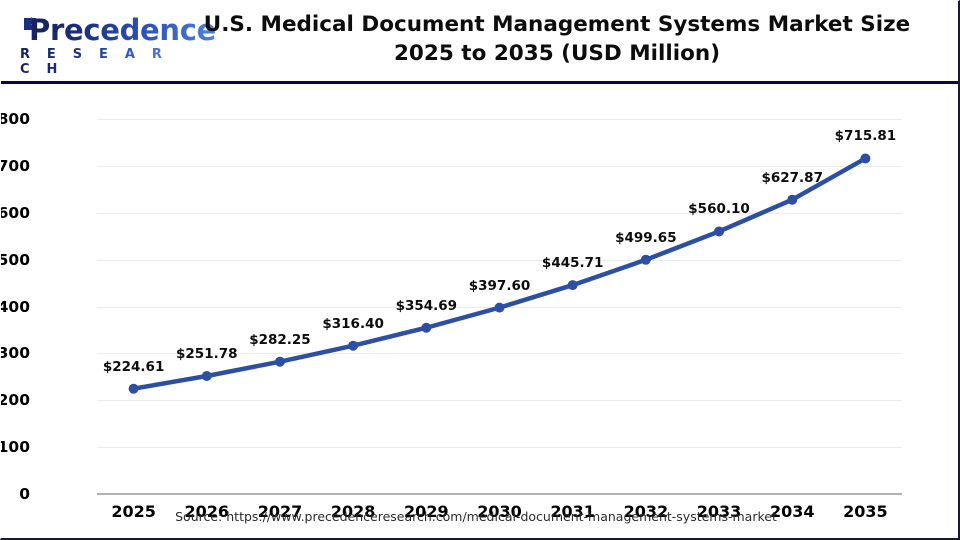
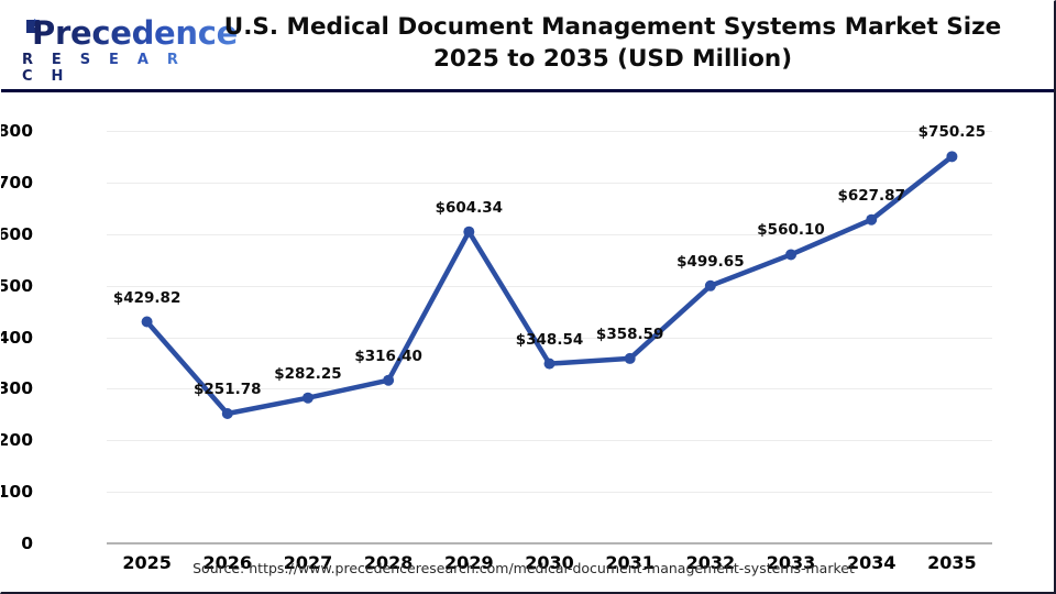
2025: $224.61 -> $429.82
2029: $354.69 -> $604.34
2030: $397.60 -> $348.54
2031: $445.71 -> $358.59
2035: $715.81 -> $750.25
